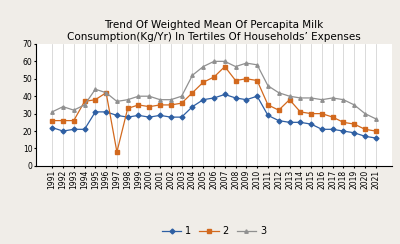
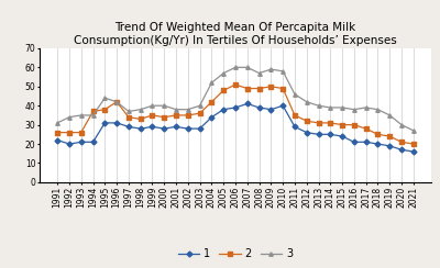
3/1993: 32 -> 35
2/1997: 8 -> 34
2/2007: 57 -> 49
2/2013: 38 -> 31
